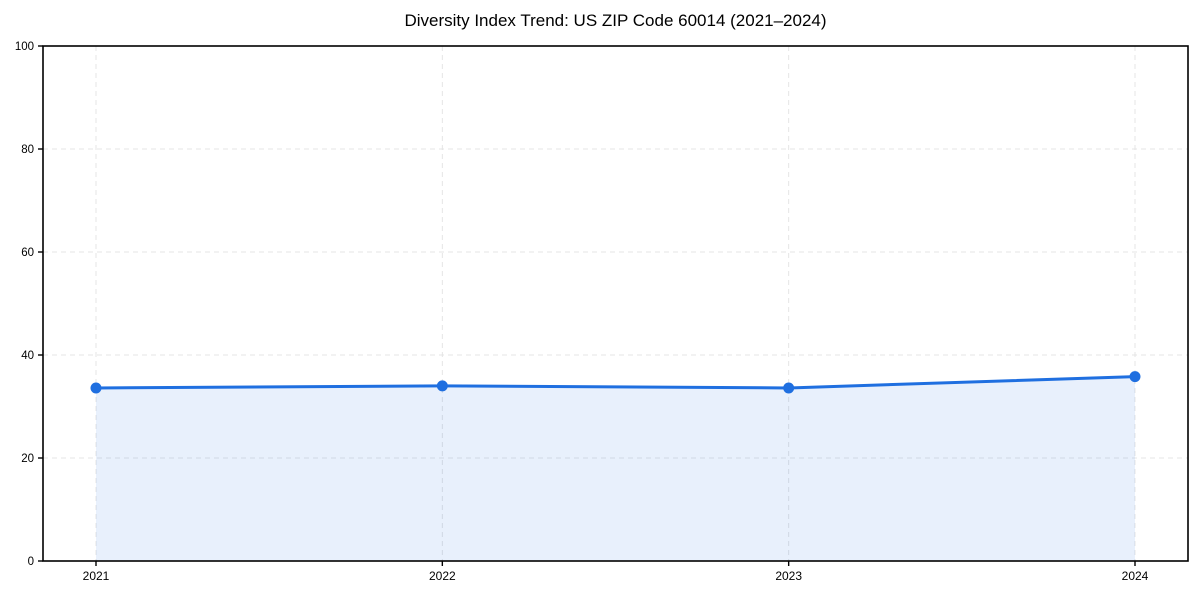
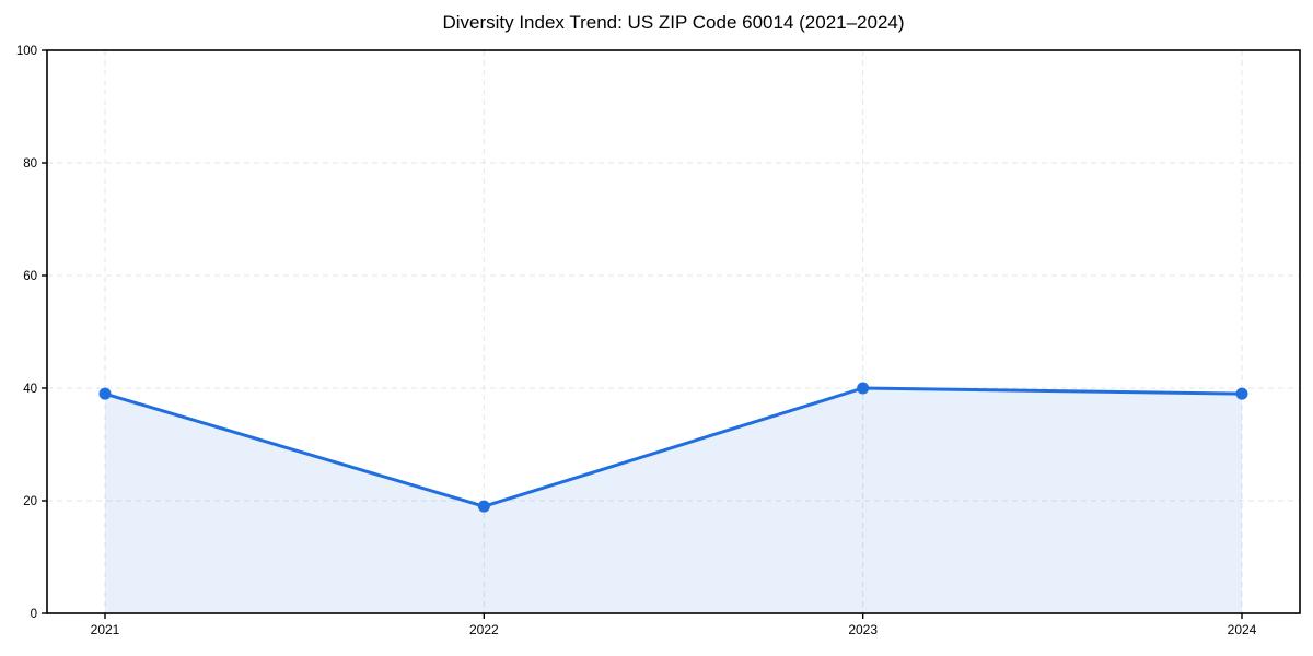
2021: 34 -> 39
2022: 34 -> 19
2023: 34 -> 40
2024: 36 -> 39
